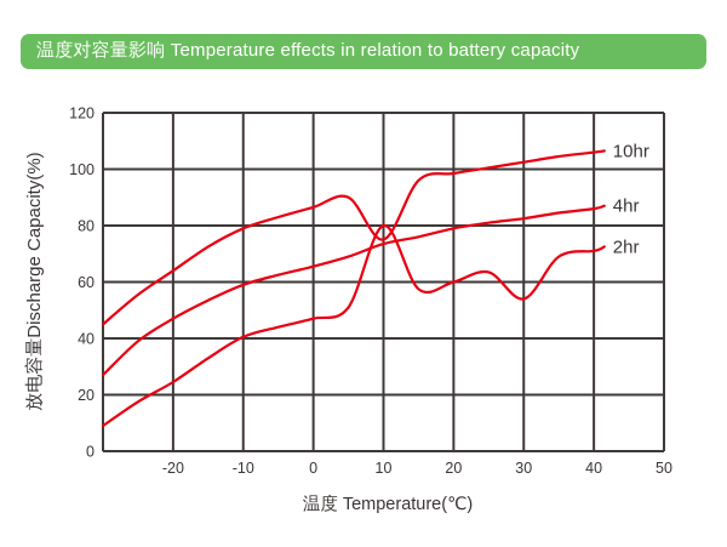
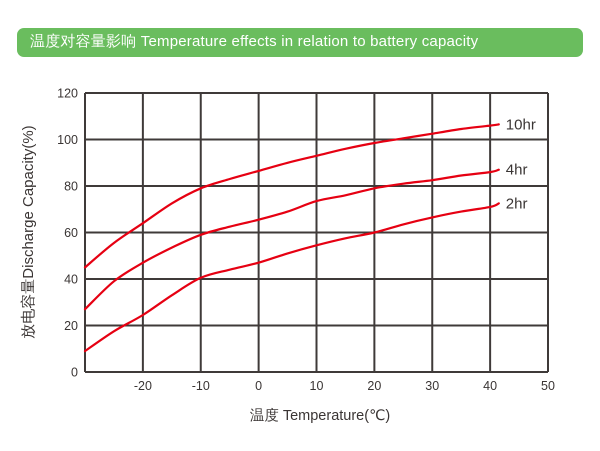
10hr/10: 75 -> 93
2hr/10: 80 -> 54
2hr/30: 54 -> 66
